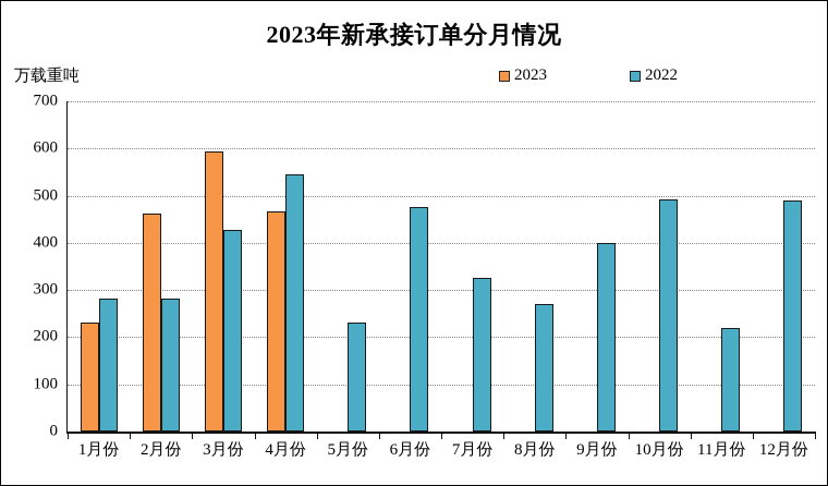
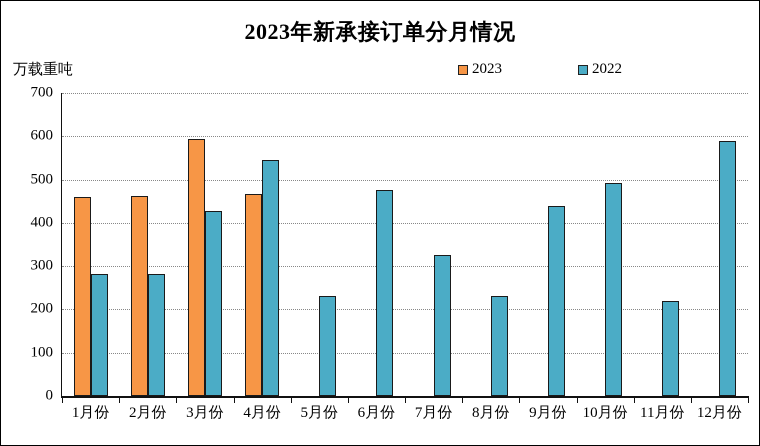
2023/1月份: 230 -> 460
2022/8月份: 270 -> 230
2022/9月份: 400 -> 440
2022/12月份: 490 -> 590
